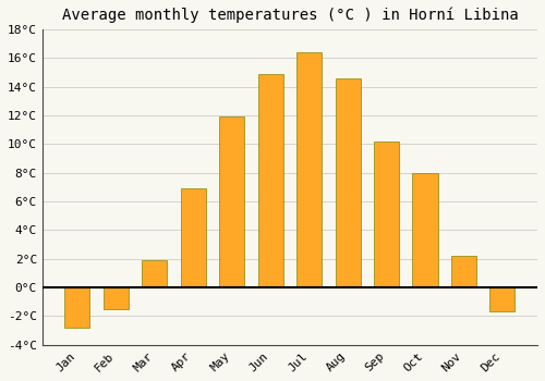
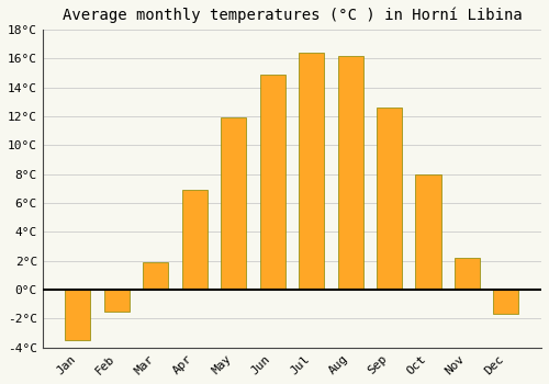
Jan: -2.8°C -> -3.5°C
Aug: 14.6°C -> 16.2°C
Sep: 10.2°C -> 12.6°C
